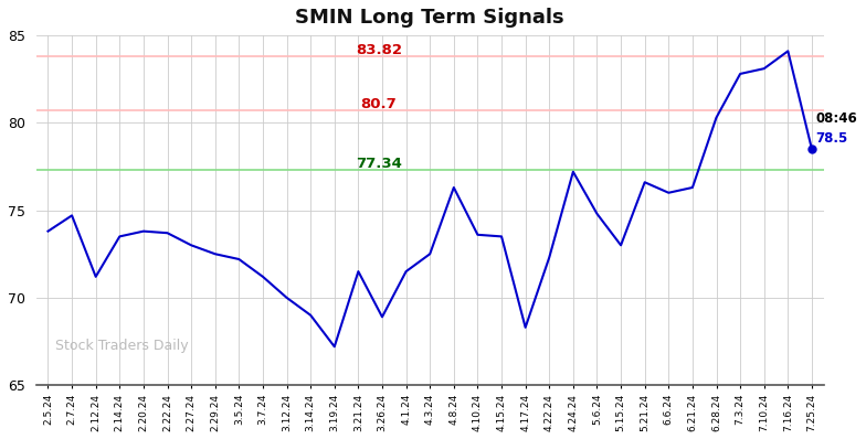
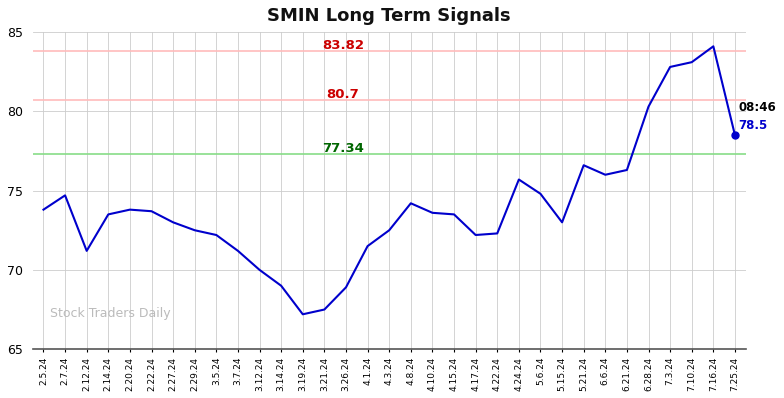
3.21.24: 71.5 -> 67.5
4.8.24: 76.3 -> 74.2
4.17.24: 68.3 -> 72.2
4.24.24: 77.2 -> 75.7
